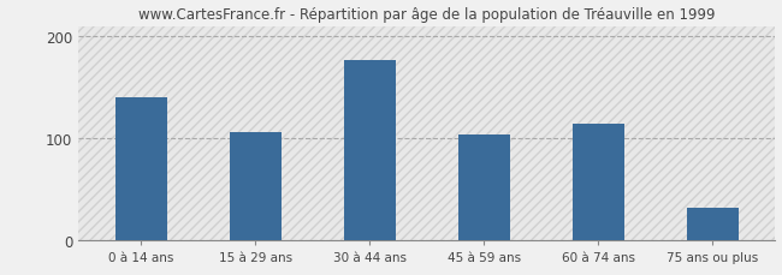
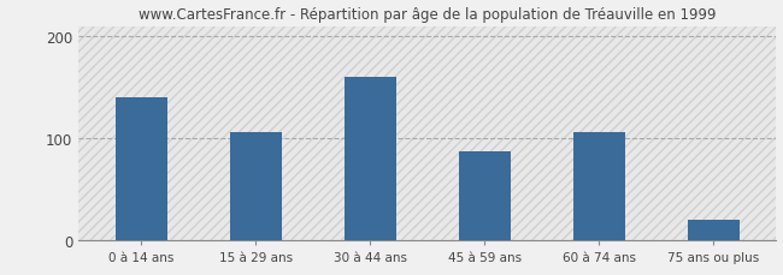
30 à 44 ans: 176 -> 160
45 à 59 ans: 104 -> 87
60 à 74 ans: 114 -> 106
75 ans ou plus: 32 -> 20
